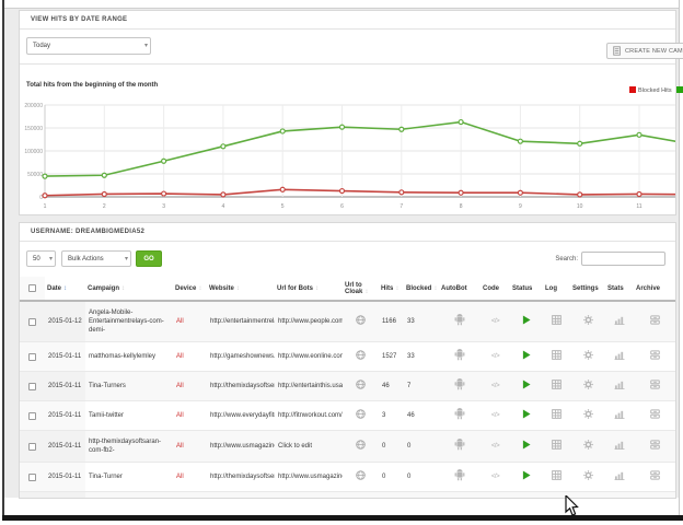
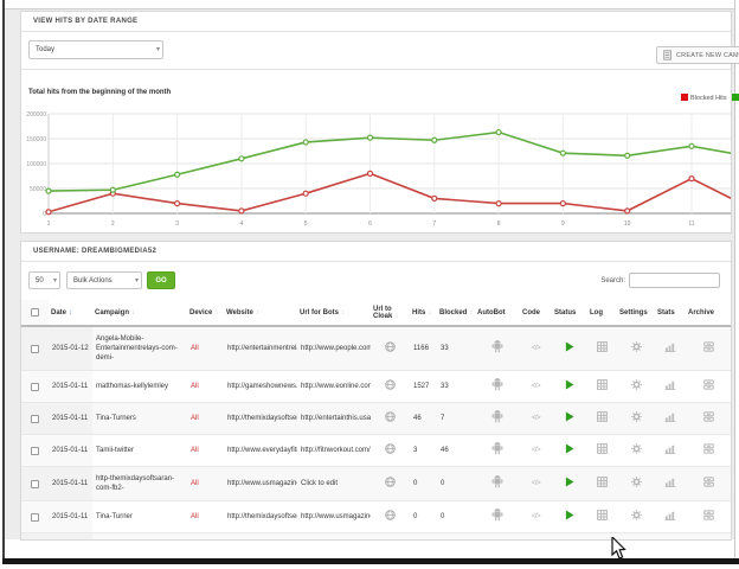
Blocked Hits/2: 10000 -> 40000
Blocked Hits/3: 10000 -> 20000
Blocked Hits/5: 20000 -> 40000
Blocked Hits/6: 10000 -> 80000
Blocked Hits/7: 10000 -> 30000
Blocked Hits/8: 10000 -> 20000
Blocked Hits/9: 10000 -> 20000
Blocked Hits/11: 10000 -> 70000
